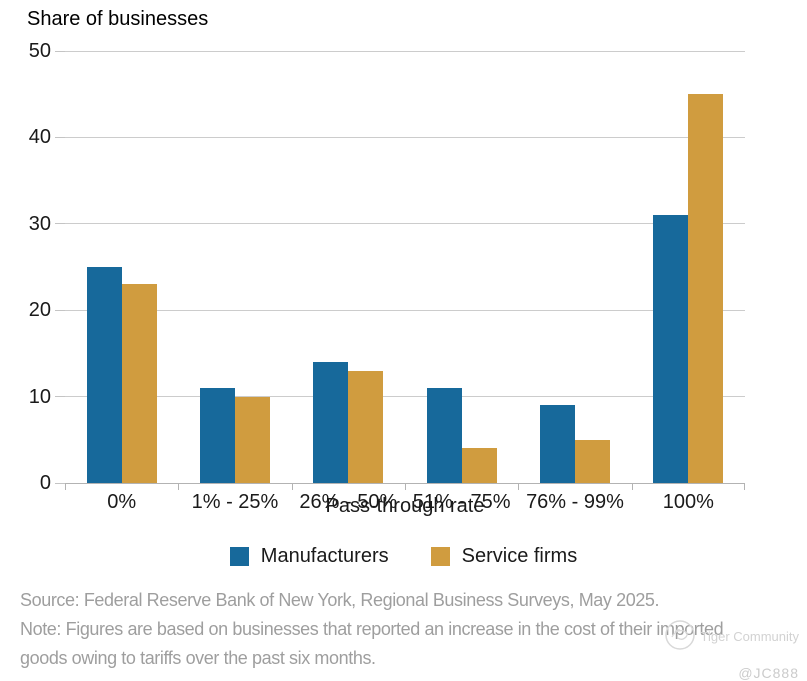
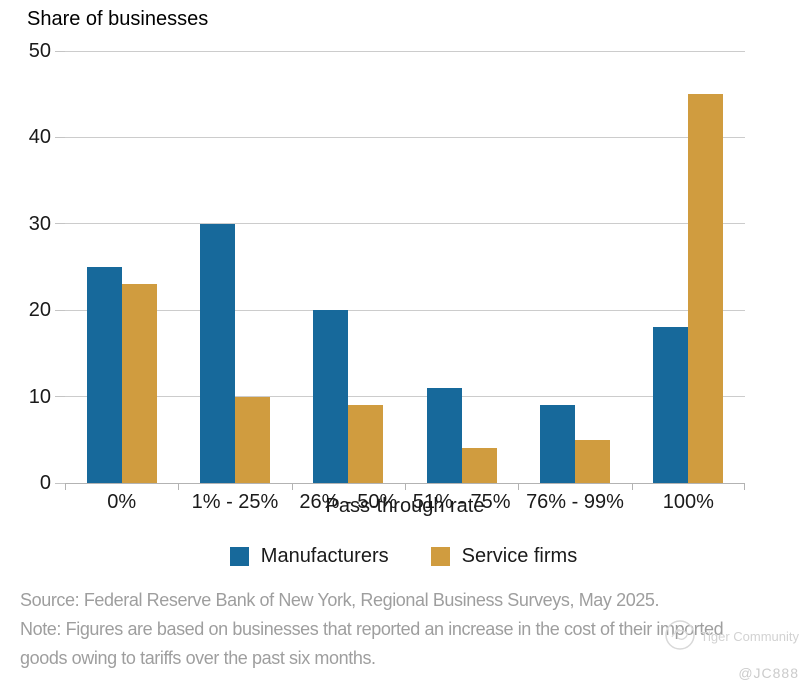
Manufacturers/1% - 25%: 11 -> 30
Manufacturers/26% - 50%: 14 -> 20
Service firms/26% - 50%: 13 -> 9
Manufacturers/100%: 31 -> 18
